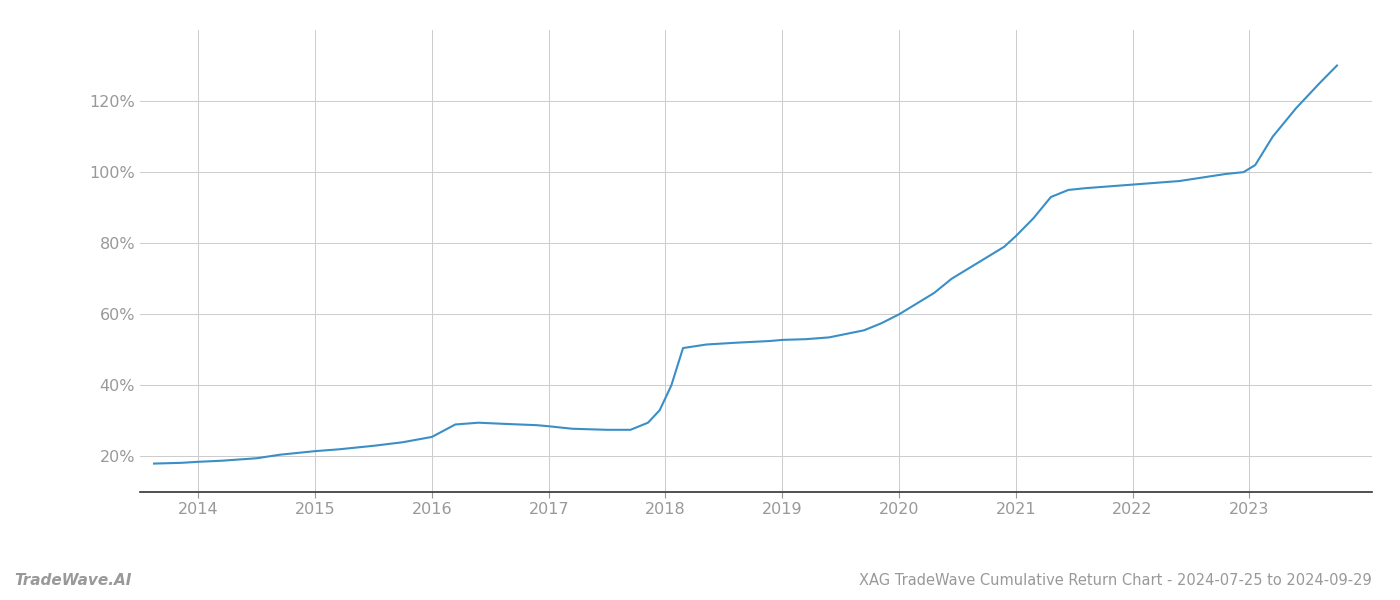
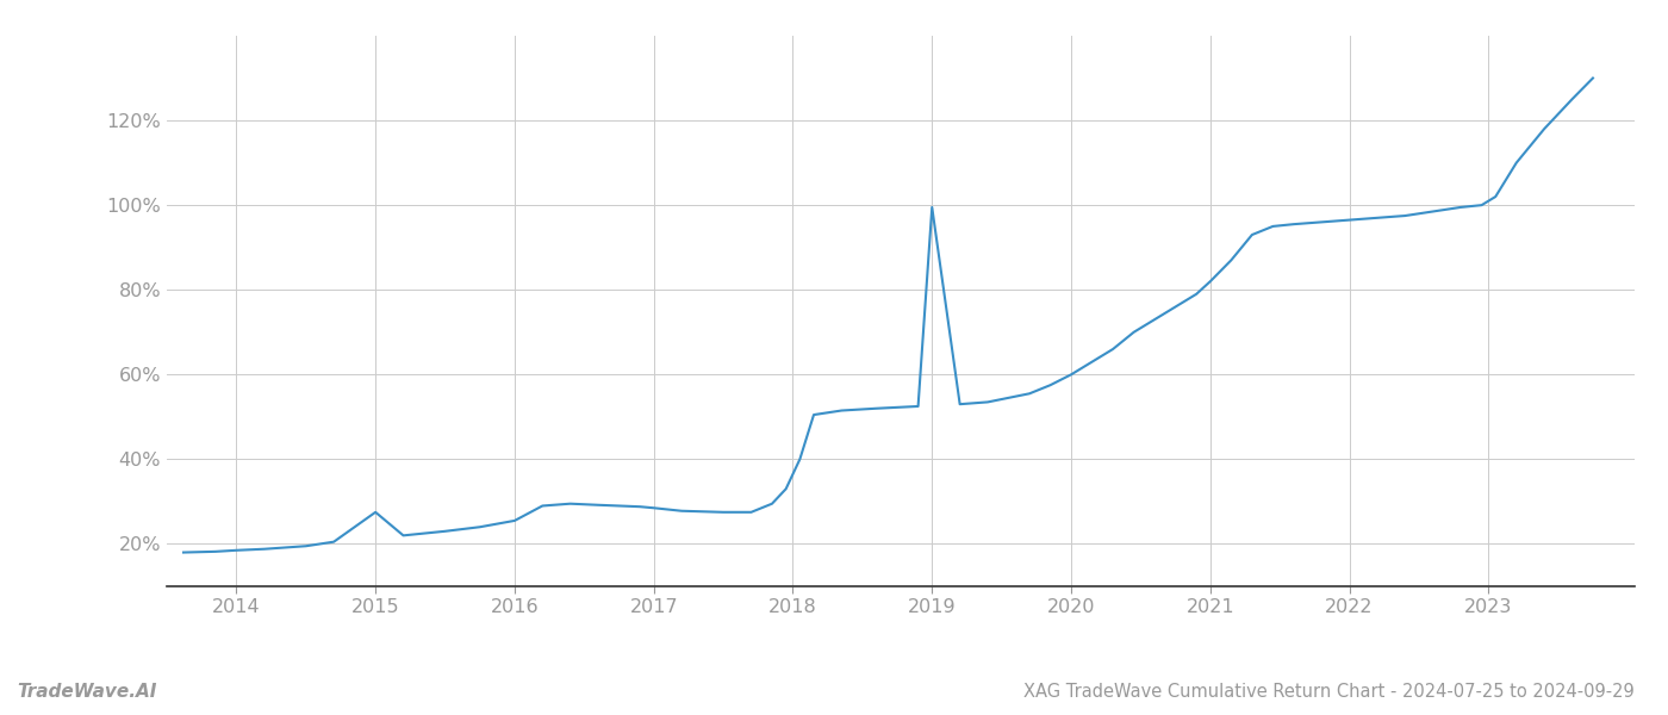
2015: 21.5% -> 27.5%
2019: 52.8% -> 99.5%
